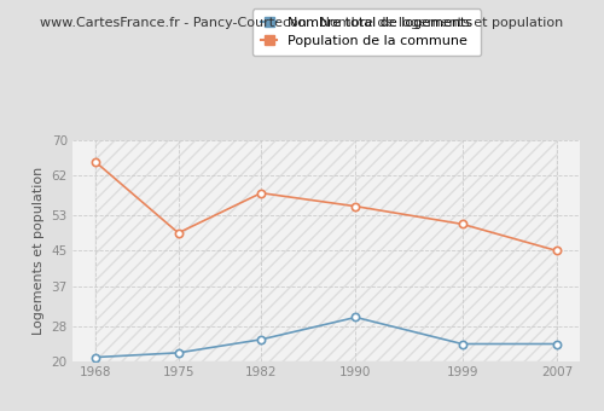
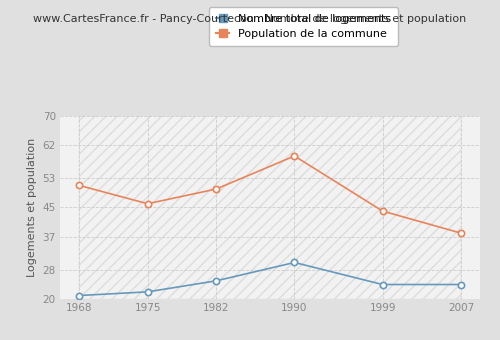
Population de la commune/1968: 65 -> 51
Population de la commune/1975: 49 -> 46
Population de la commune/1982: 58 -> 50
Population de la commune/1990: 55 -> 59
Population de la commune/1999: 51 -> 44
Population de la commune/2007: 45 -> 38
